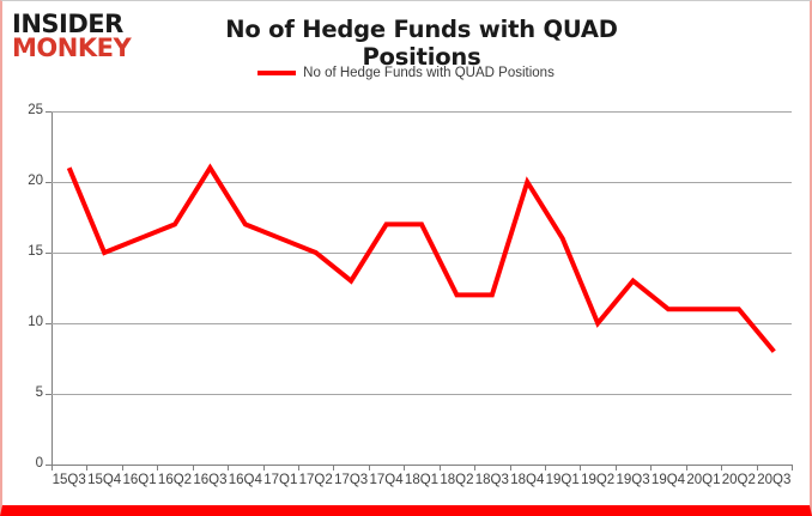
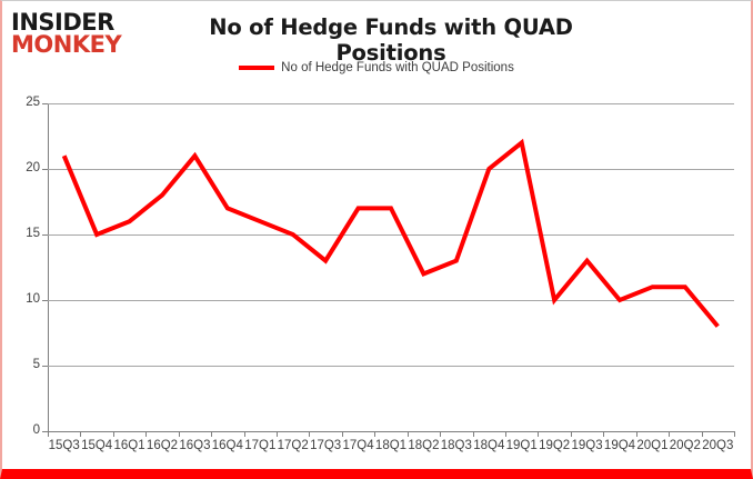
16Q2: 17 -> 18
18Q3: 12 -> 13
19Q1: 16 -> 22
19Q4: 11 -> 10
